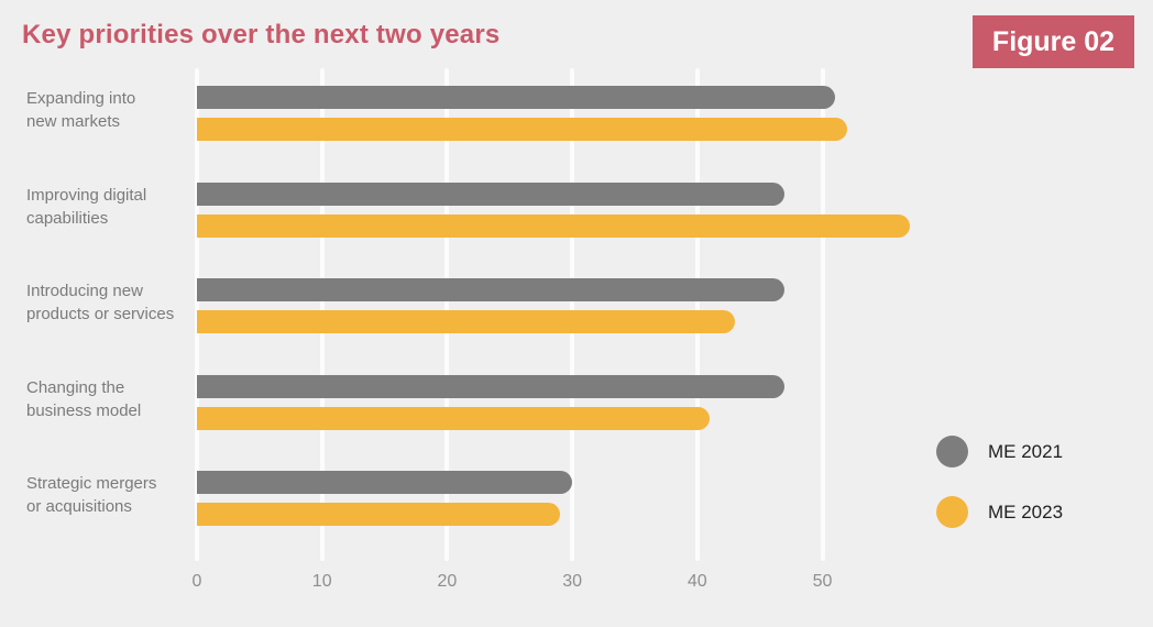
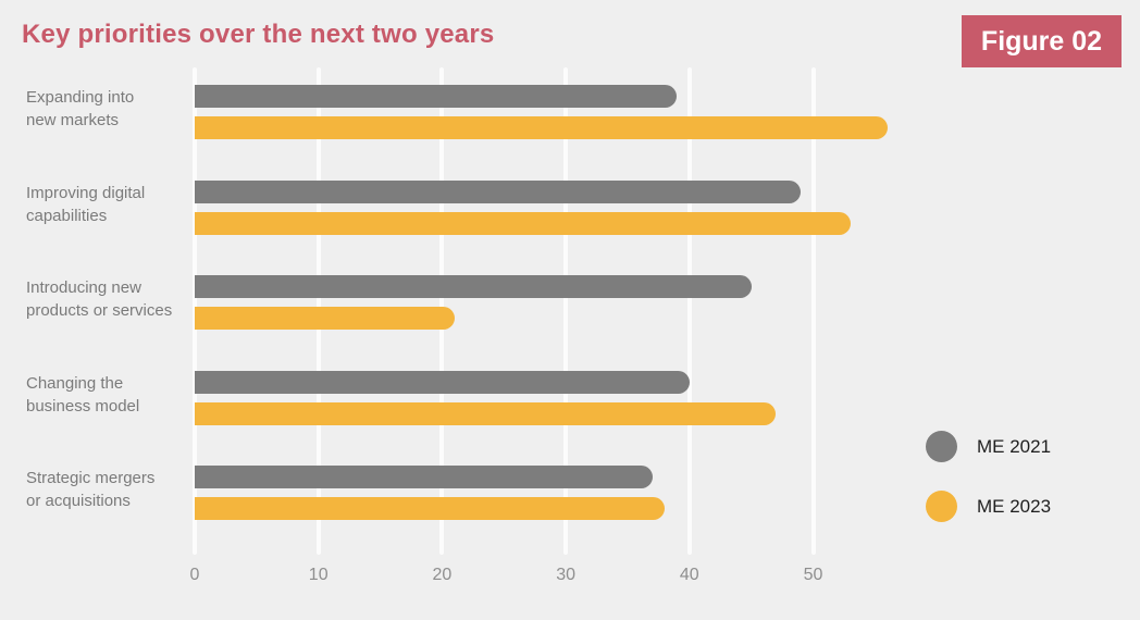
ME 2021/Expanding into new markets: 51 -> 39
ME 2023/Expanding into new markets: 52 -> 56
ME 2021/Improving digital capabilities: 47 -> 49
ME 2023/Improving digital capabilities: 57 -> 53
ME 2021/Introducing new products or services: 47 -> 45
ME 2023/Introducing new products or services: 43 -> 21
ME 2021/Changing the business model: 47 -> 40
ME 2023/Changing the business model: 41 -> 47
ME 2021/Strategic mergers or acquisitions: 30 -> 37
ME 2023/Strategic mergers or acquisitions: 29 -> 38
